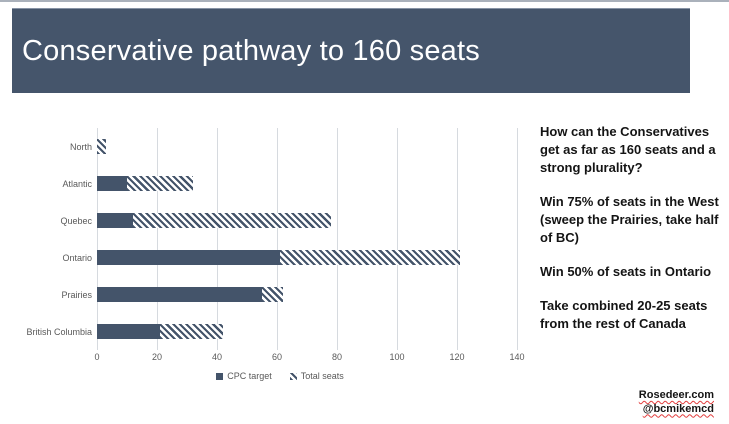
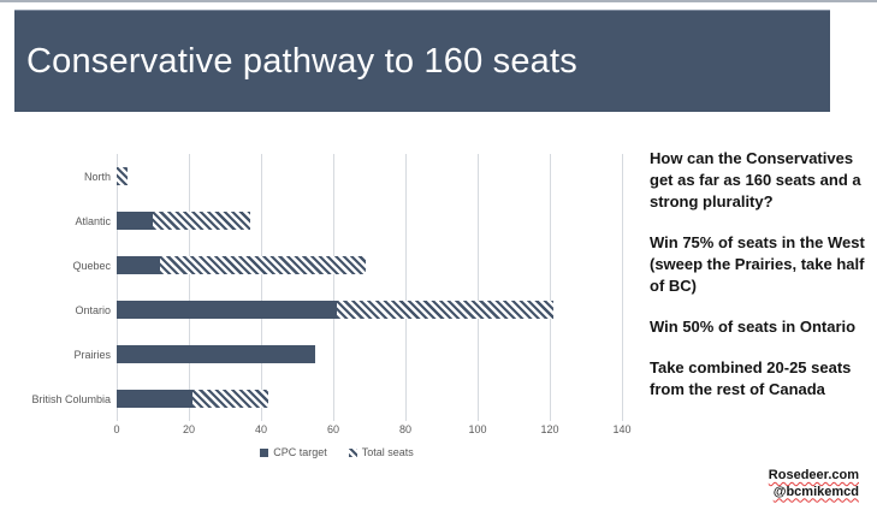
Total seats/Atlantic: 32 -> 37
Total seats/Quebec: 78 -> 69
Total seats/Prairies: 62 -> 54
